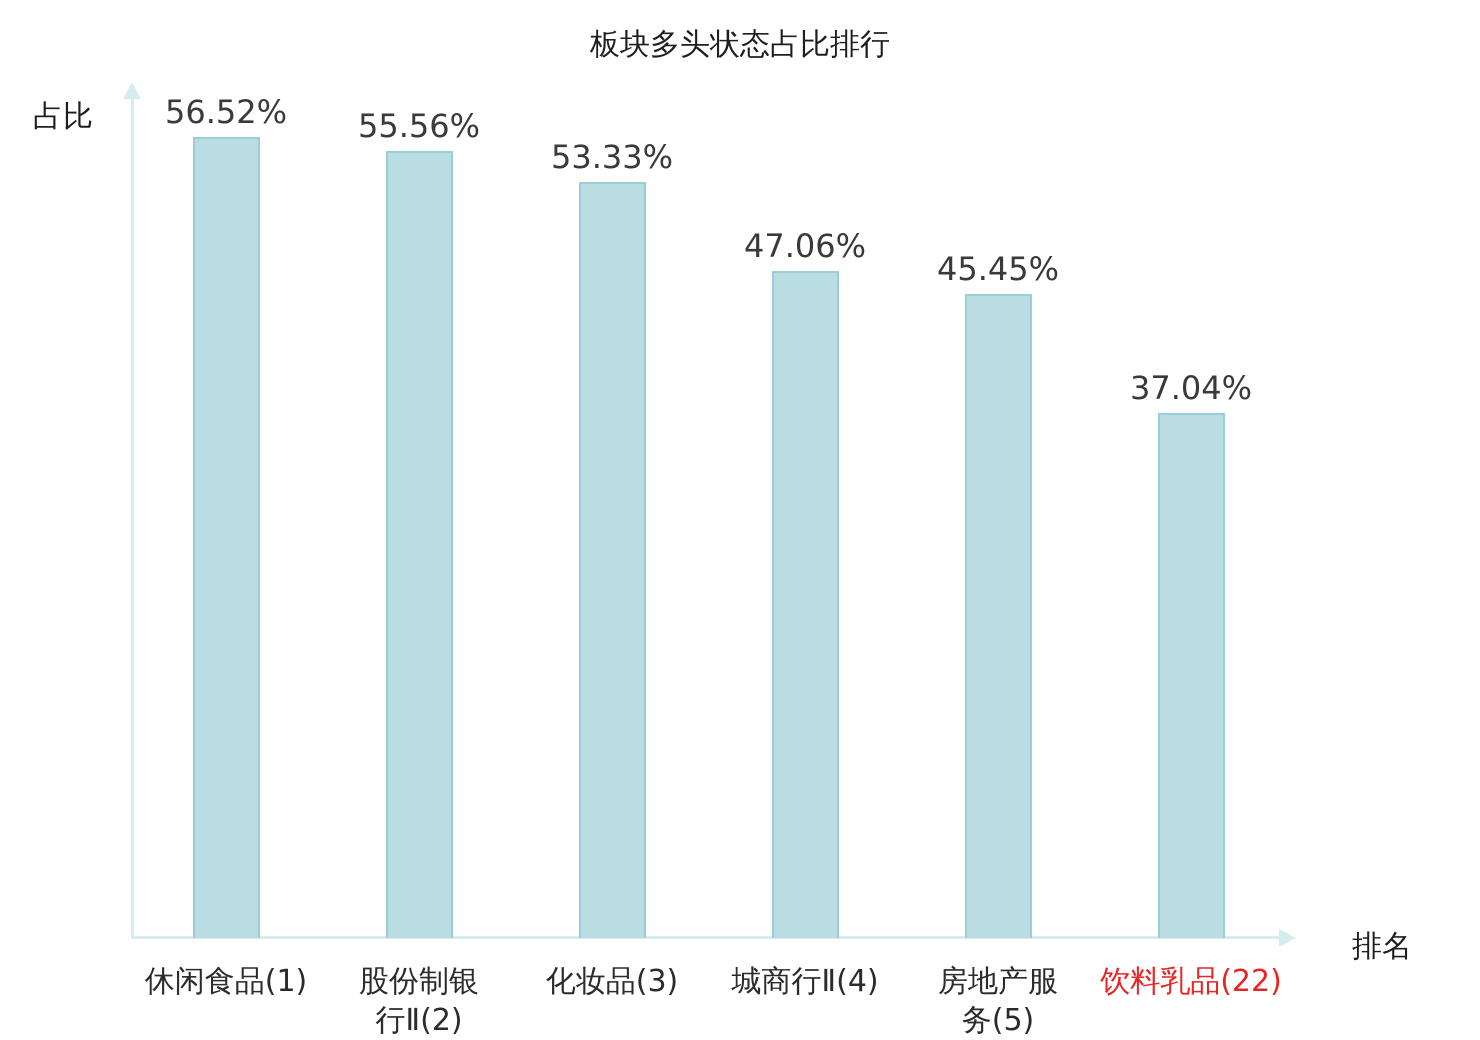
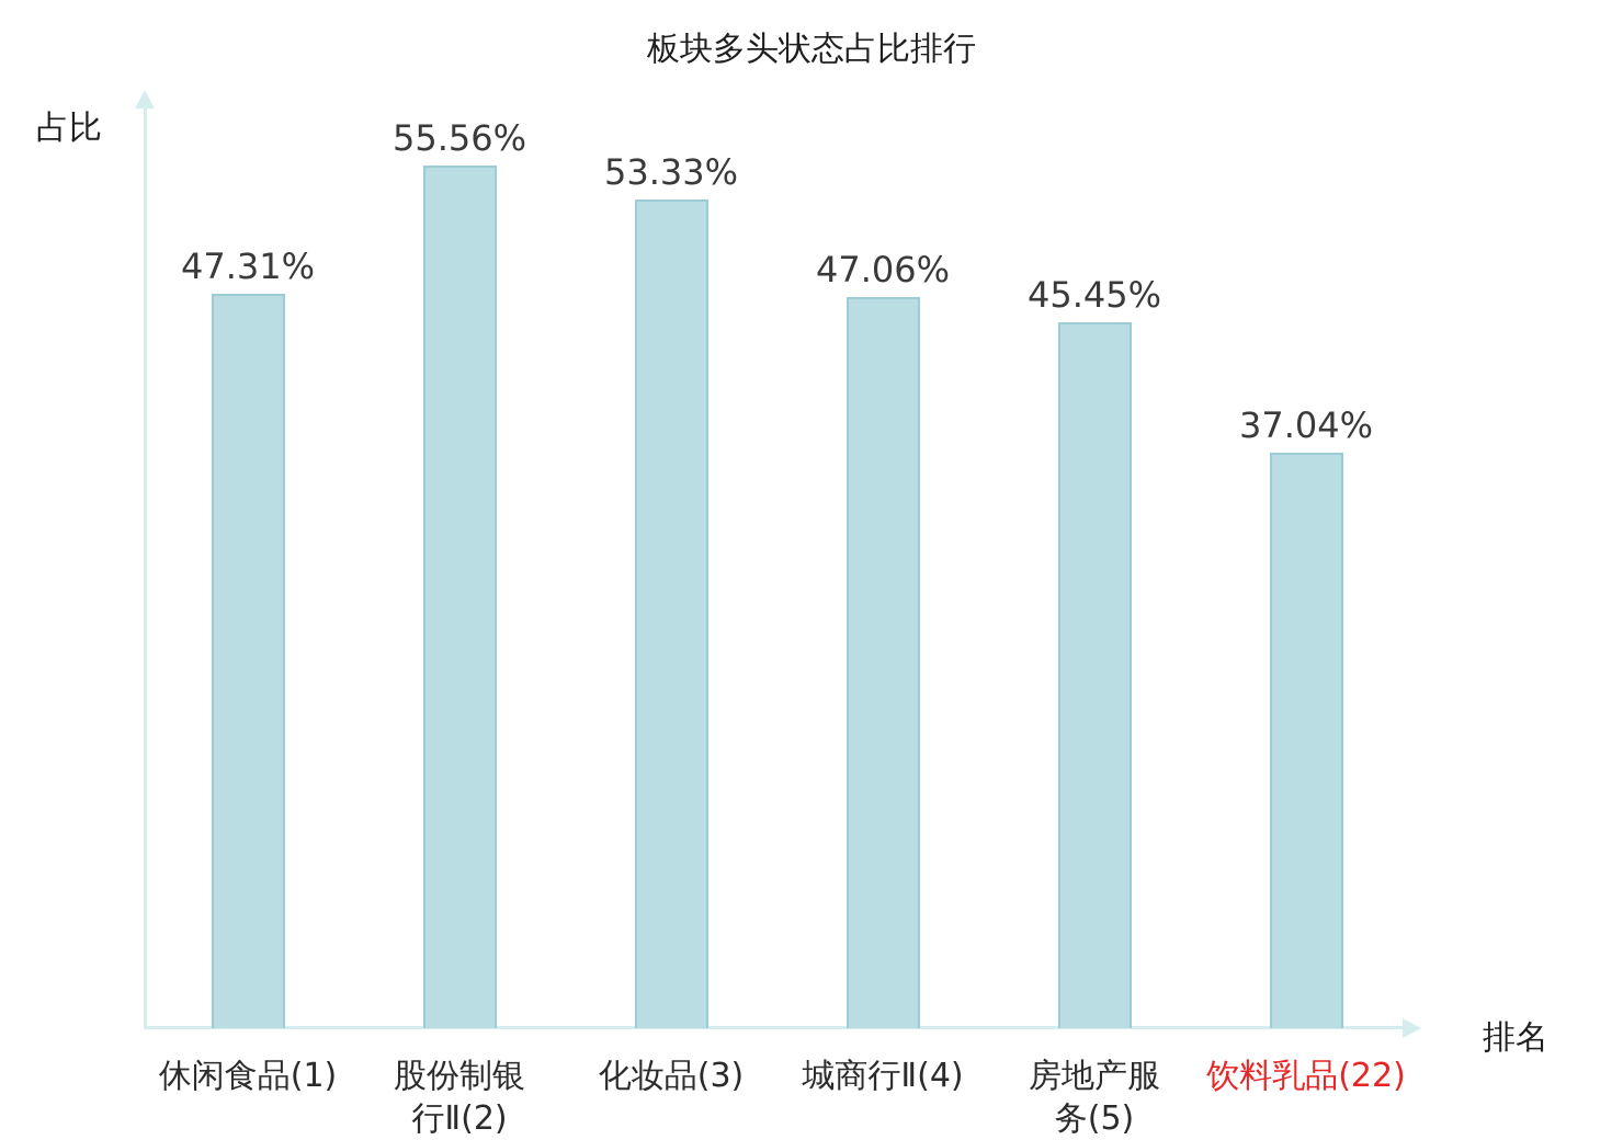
休闲食品(1): 56.52% -> 47.31%
